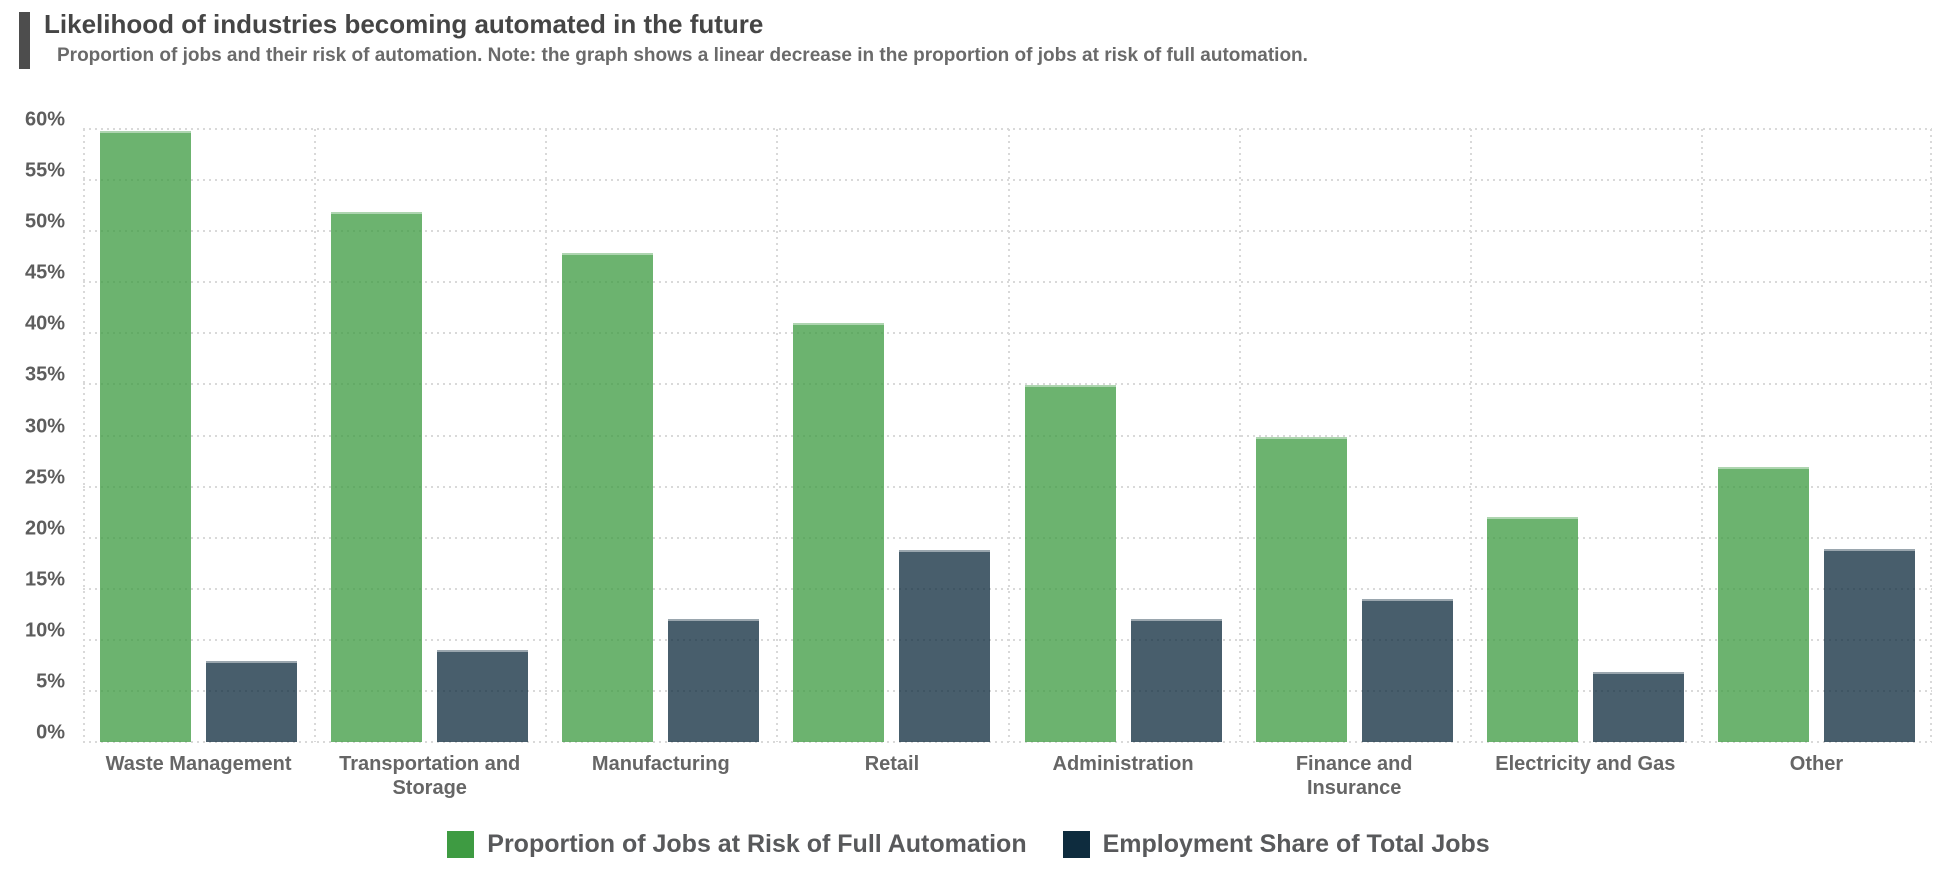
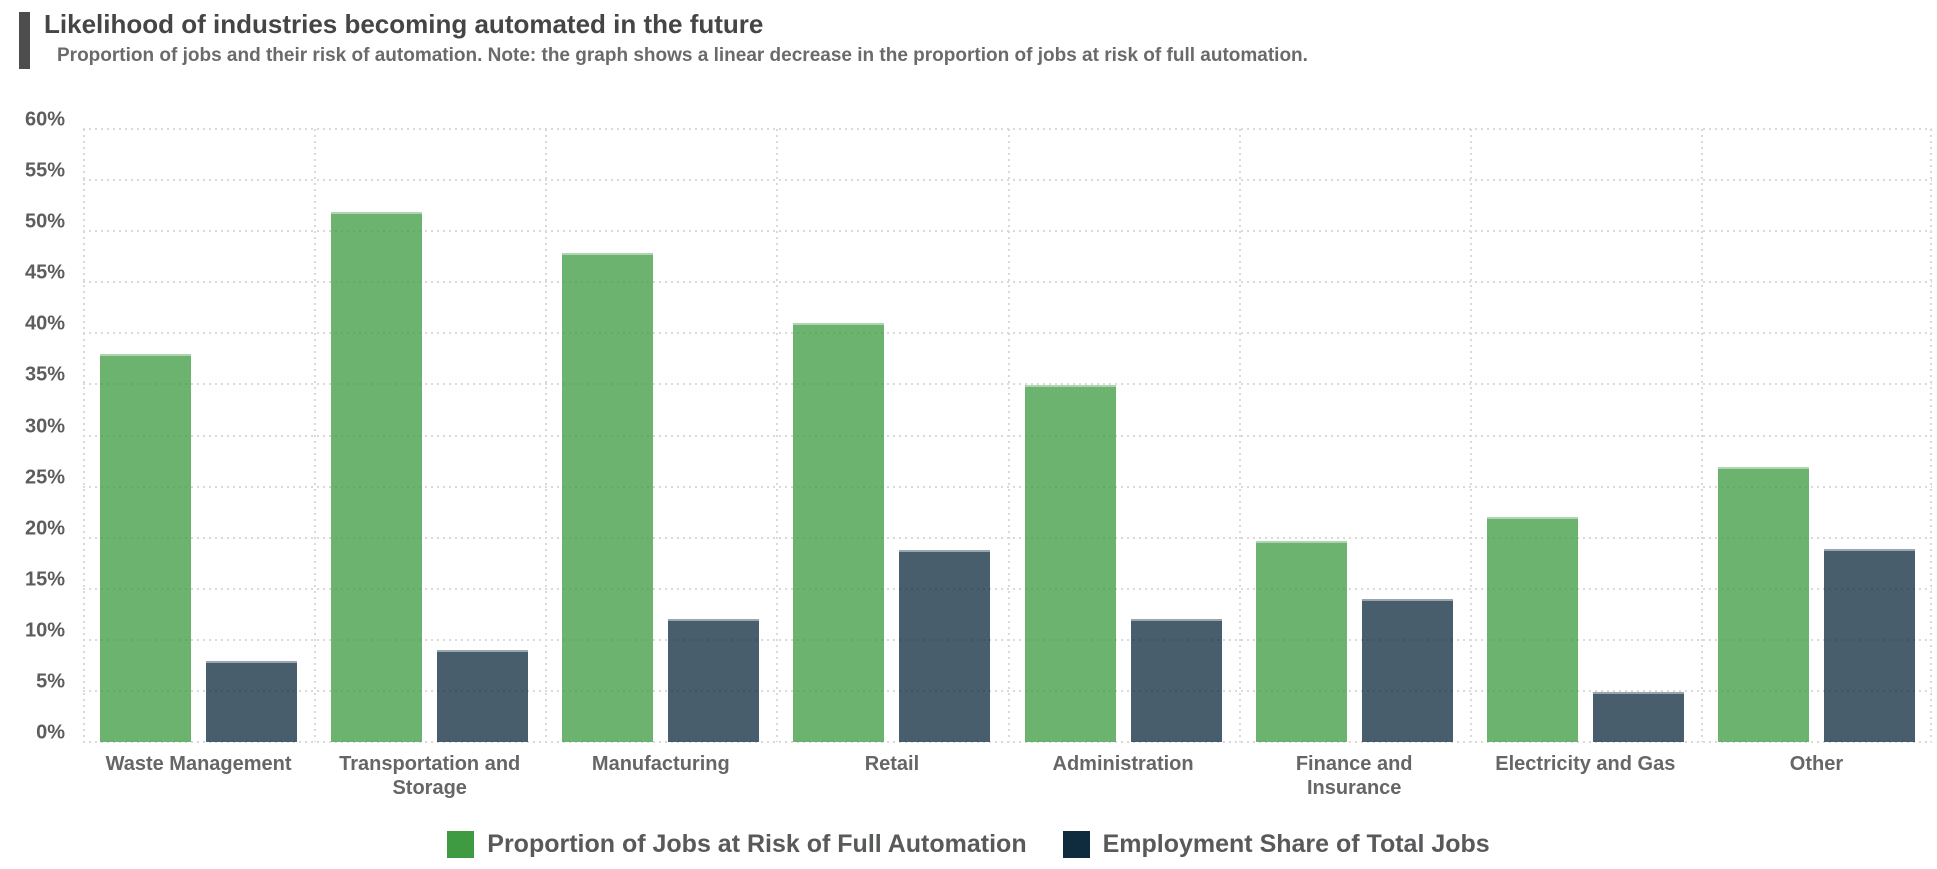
Proportion of Jobs at Risk of Full Automation/Waste Management: 59.8% -> 38.0%
Proportion of Jobs at Risk of Full Automation/Finance and Insurance: 29.9% -> 19.7%
Employment Share of Total Jobs/Electricity and Gas: 6.9% -> 4.9%
